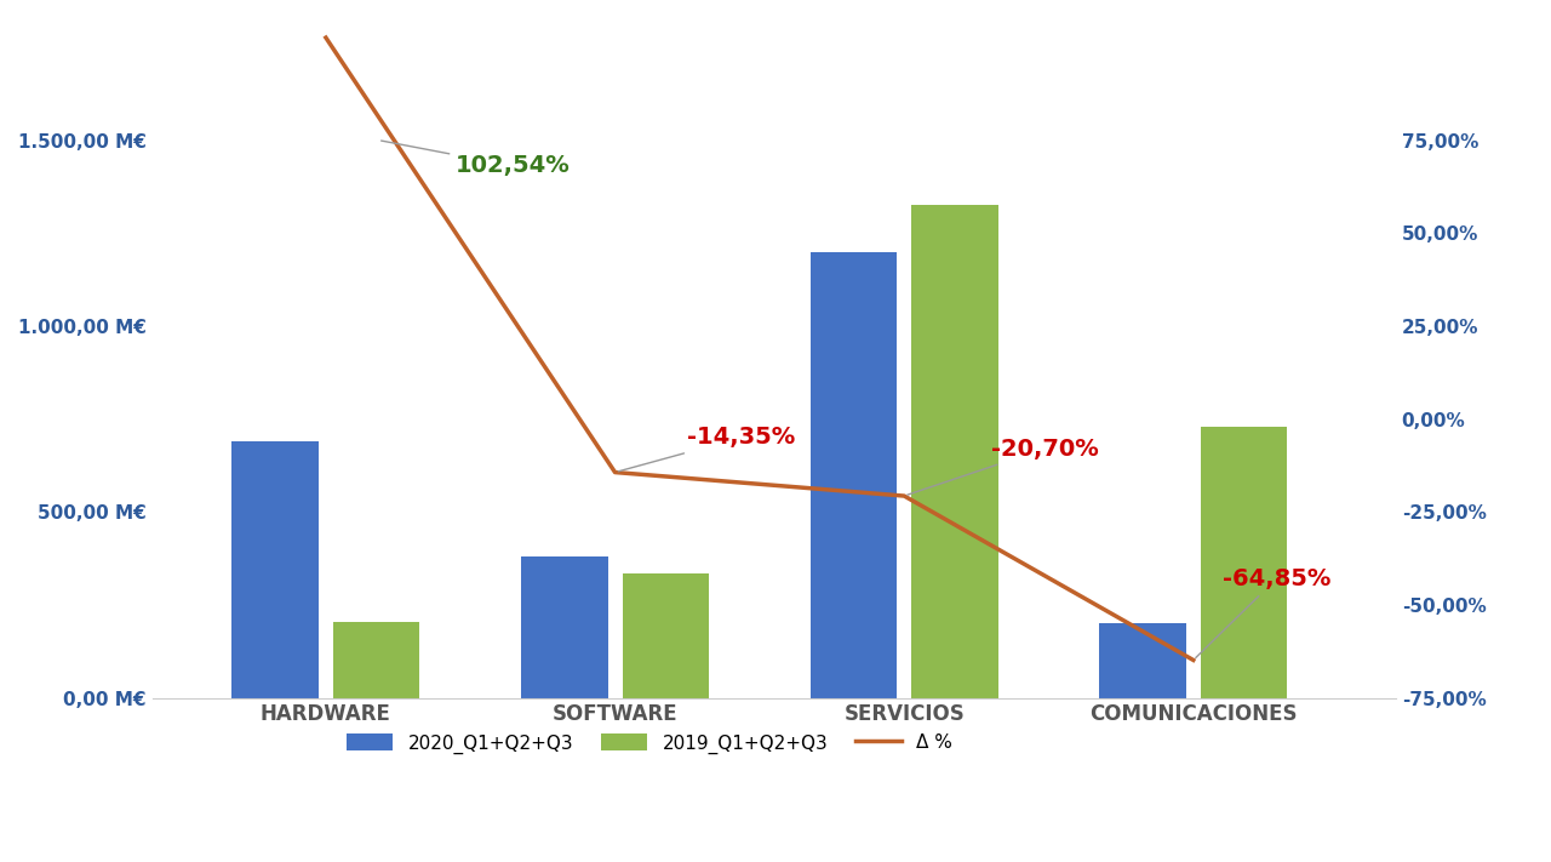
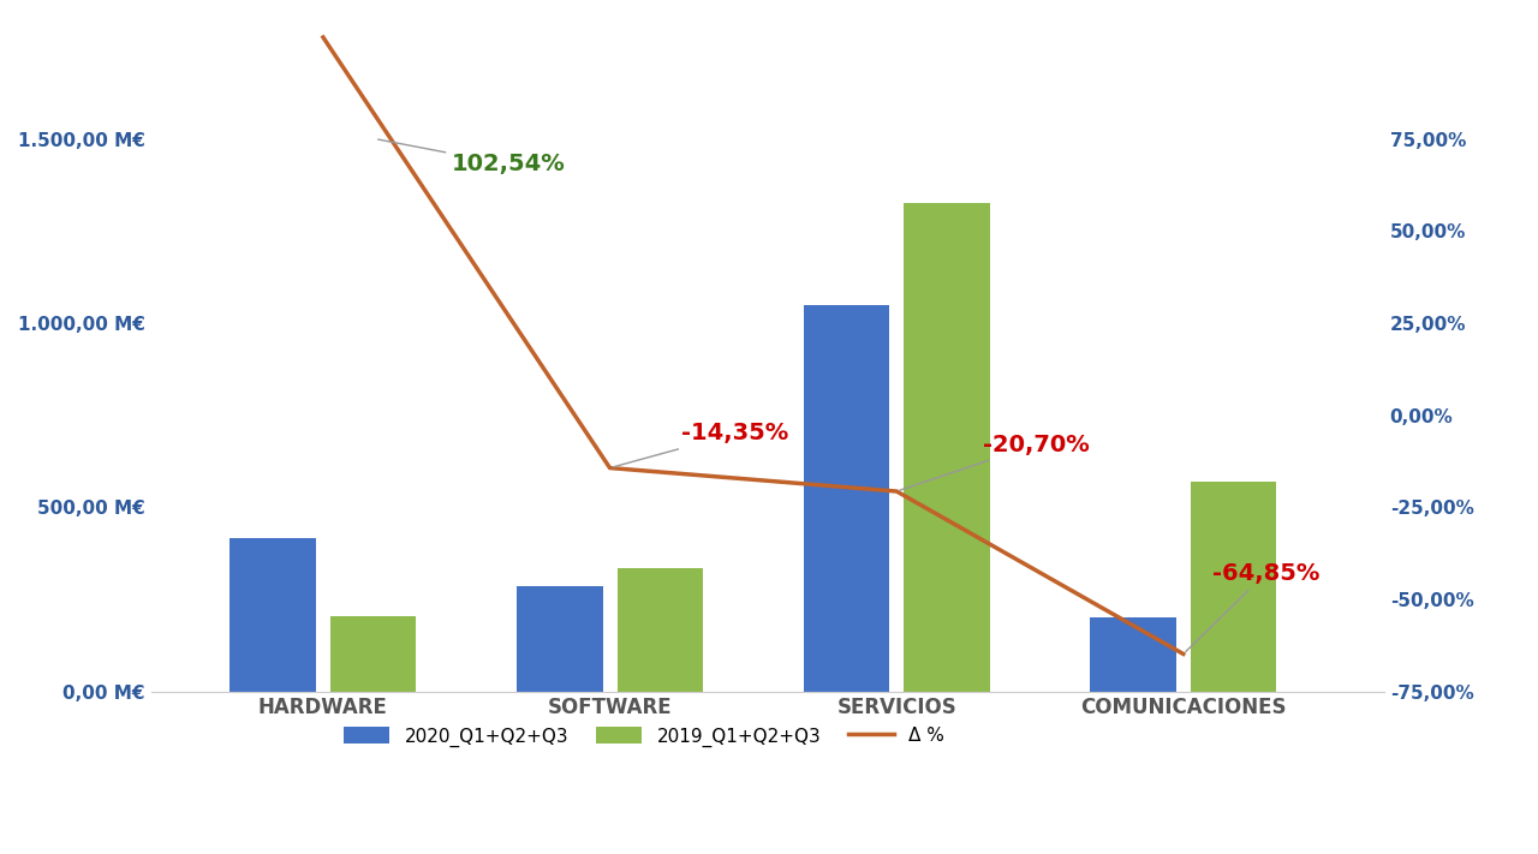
2020_Q1+Q2+Q3/HARDWARE: 690 M€ -> 415 M€
2020_Q1+Q2+Q3/SOFTWARE: 380 M€ -> 285 M€
2020_Q1+Q2+Q3/SERVICIOS: 1.200 M€ -> 1.050 M€
2019_Q1+Q2+Q3/COMUNICACIONES: 730 M€ -> 568 M€
